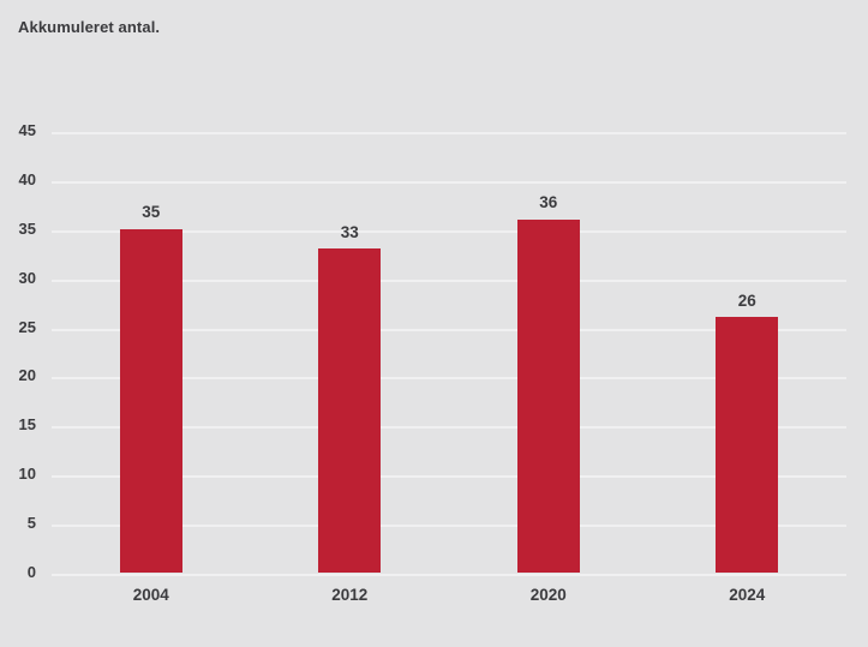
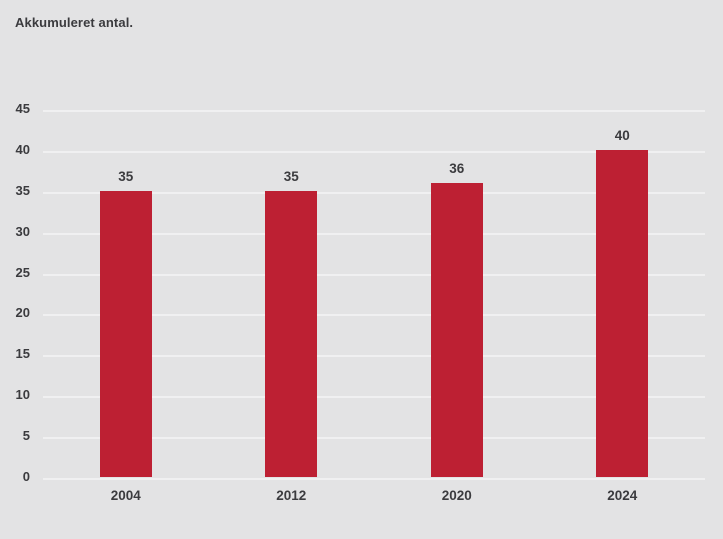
2012: 33 -> 35
2024: 26 -> 40
